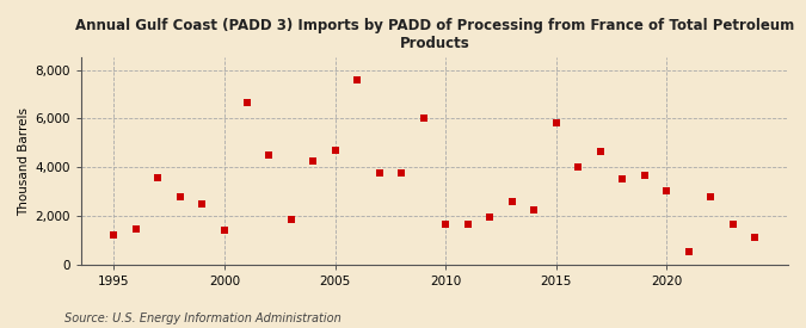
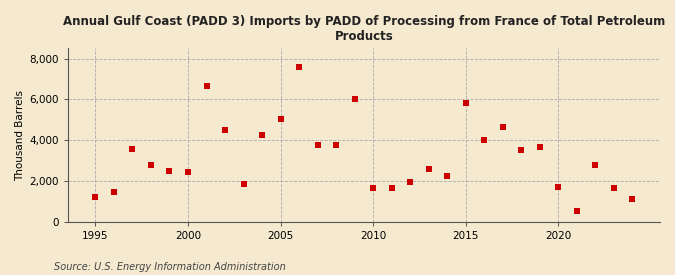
2000: 1,400 -> 2,450
2005: 4,700 -> 5,050
2020: 3,050 -> 1,700
